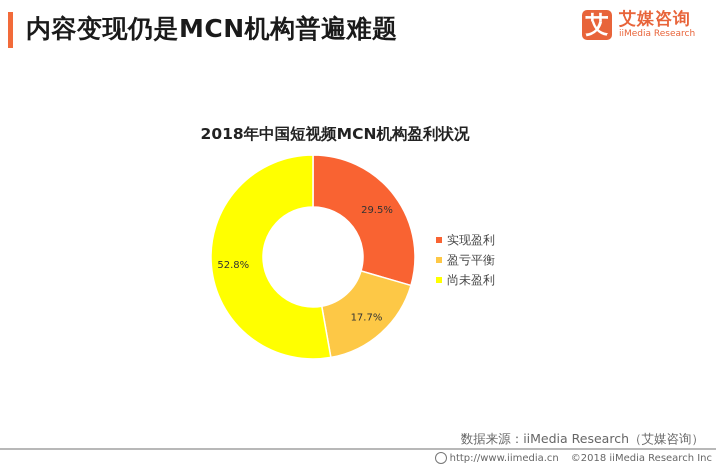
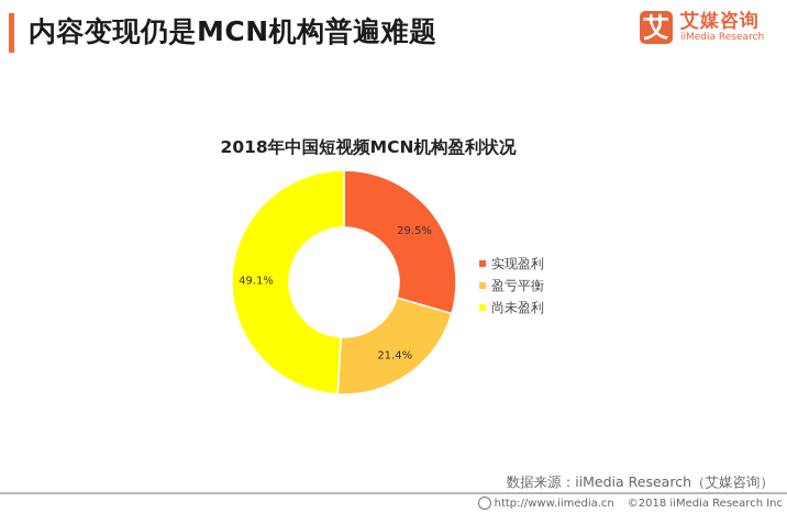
盈亏平衡: 17.7% -> 21.4%
尚未盈利: 52.8% -> 49.1%
